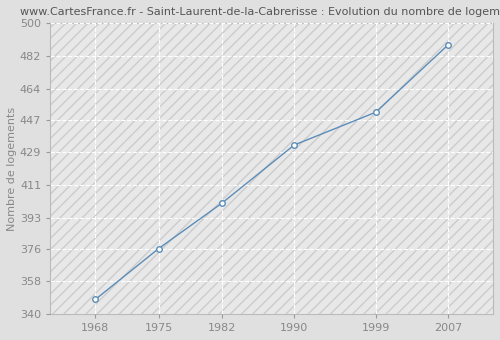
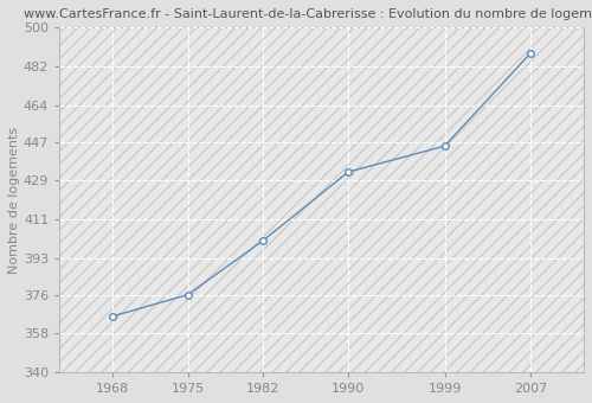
1968: 348 -> 366
1999: 451 -> 445
